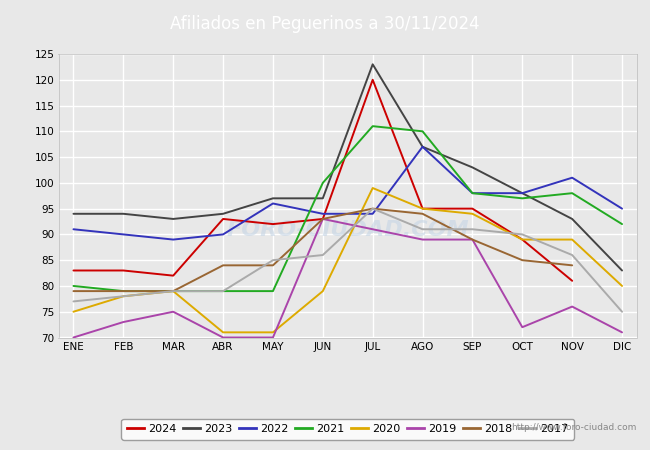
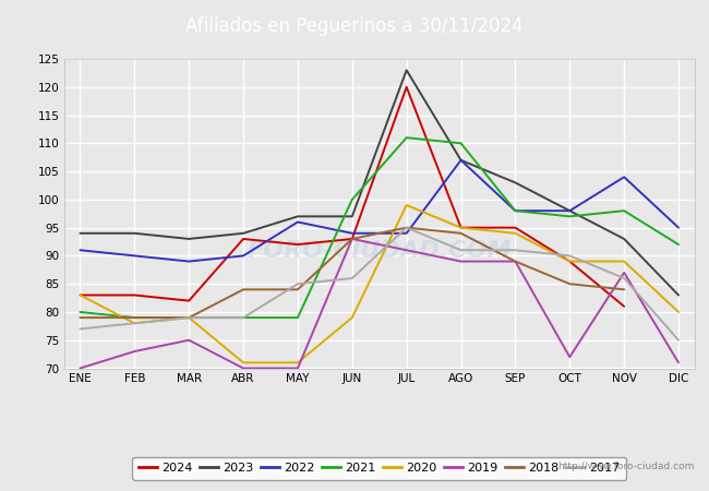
2020/ENE: 75 -> 83
2022/NOV: 101 -> 104
2019/NOV: 76 -> 87
